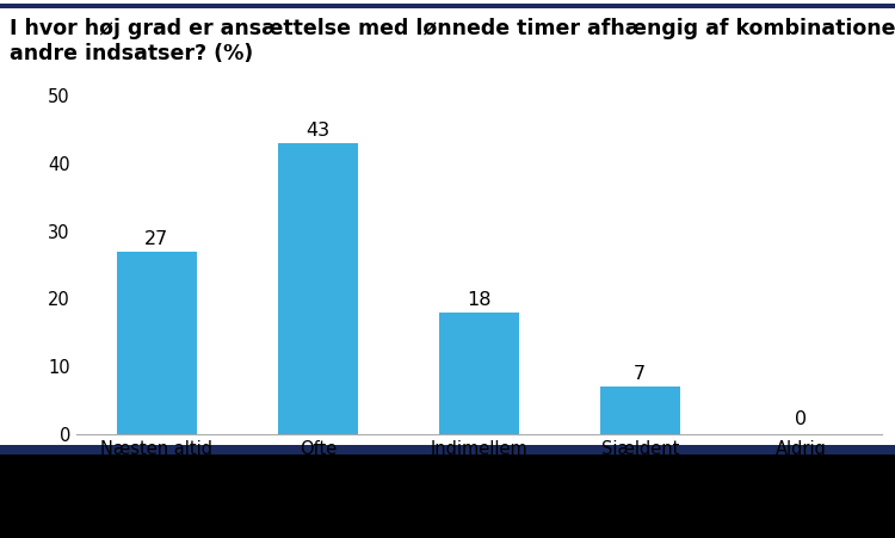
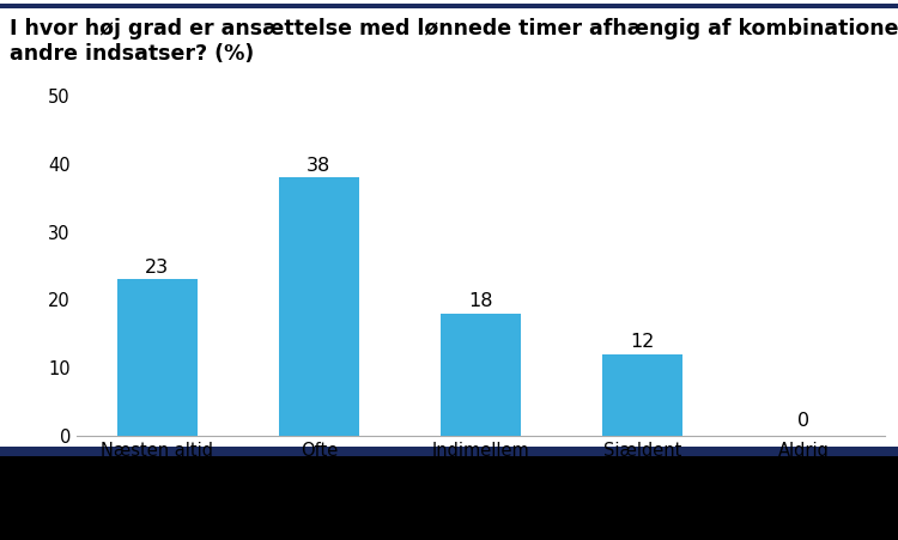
Næsten altid: 27 -> 23
Ofte: 43 -> 38
Sjældent: 7 -> 12
